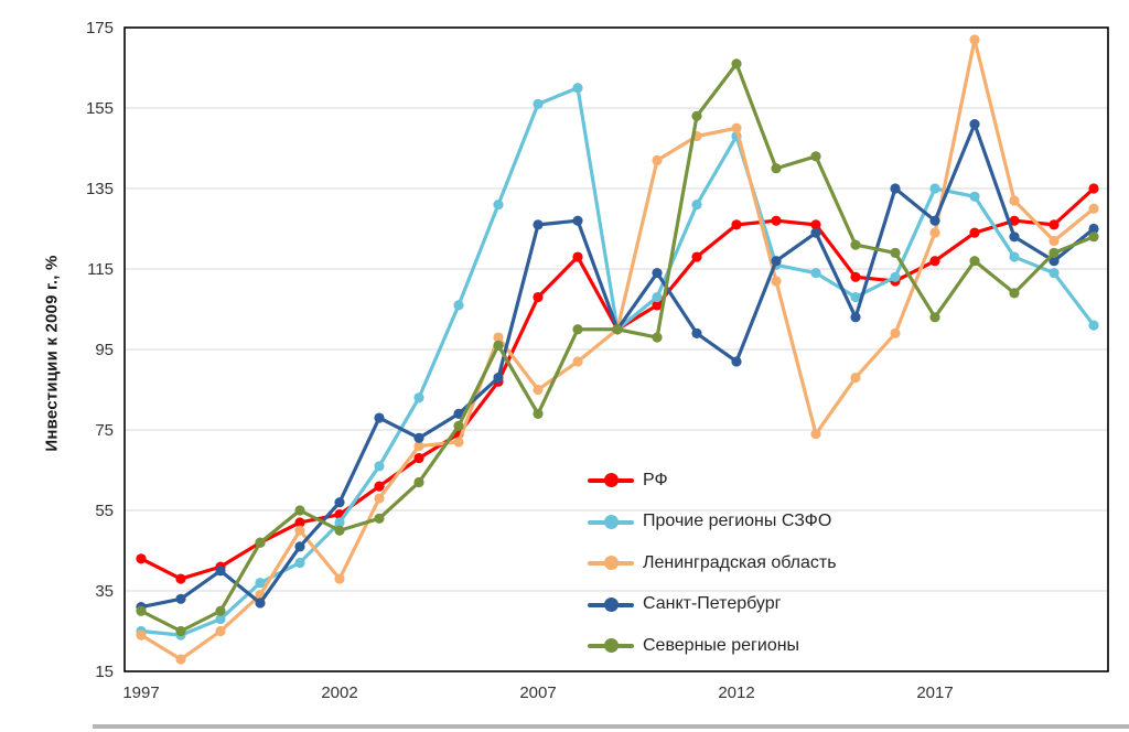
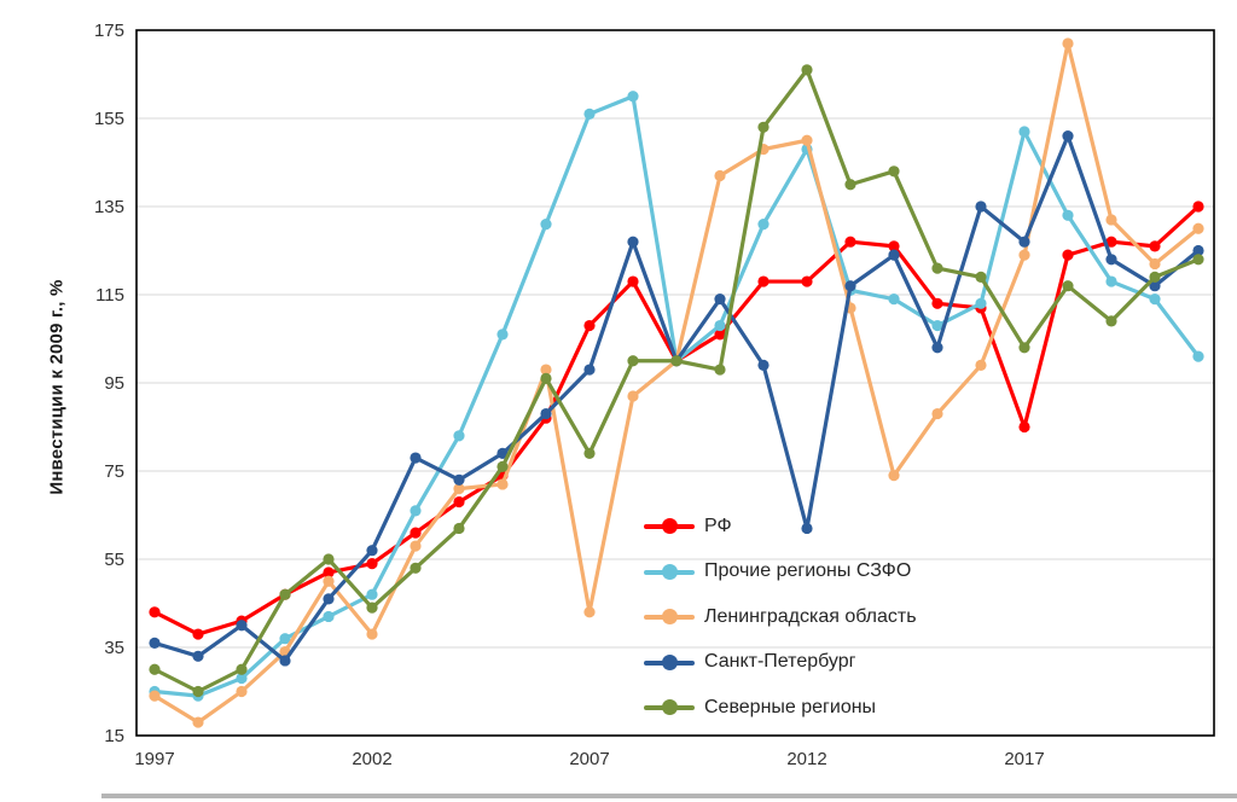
Санкт-Петербург/1997: 31 -> 36
Прочие регионы СЗФО/2002: 52 -> 47
Северные регионы/2002: 50 -> 44
Ленинградская область/2007: 85 -> 43
Санкт-Петербург/2007: 126 -> 98
РФ/2012: 126 -> 118
Санкт-Петербург/2012: 92 -> 62
РФ/2017: 117 -> 85
Прочие регионы СЗФО/2017: 135 -> 152
